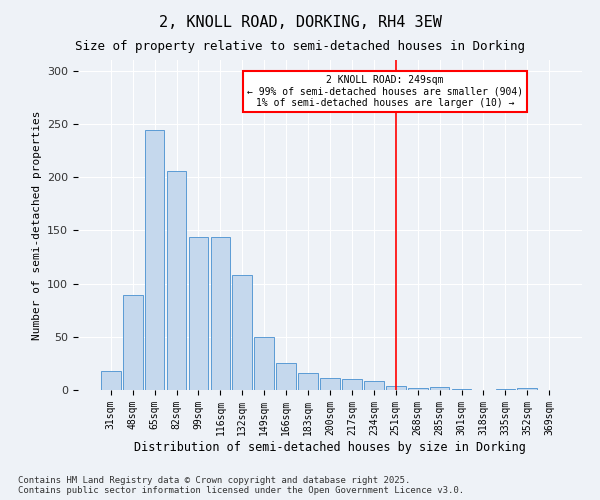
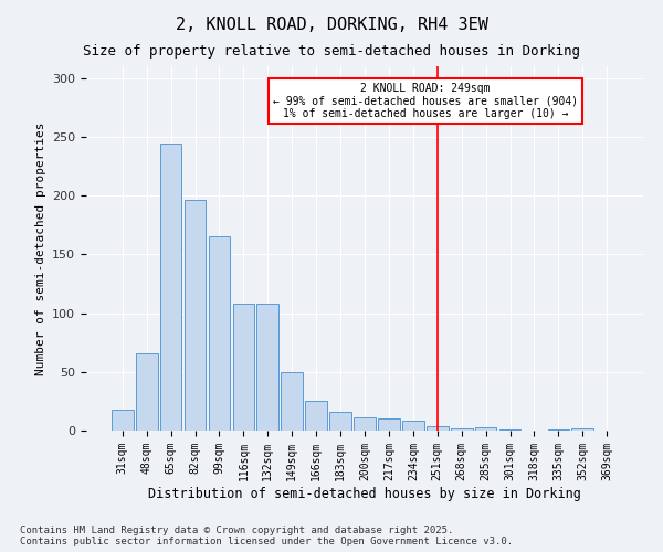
48sqm: 89 -> 66
82sqm: 206 -> 196
99sqm: 144 -> 165
116sqm: 144 -> 108
